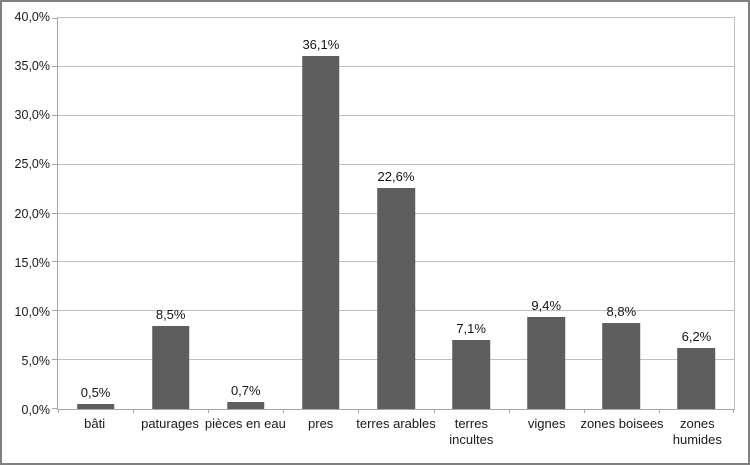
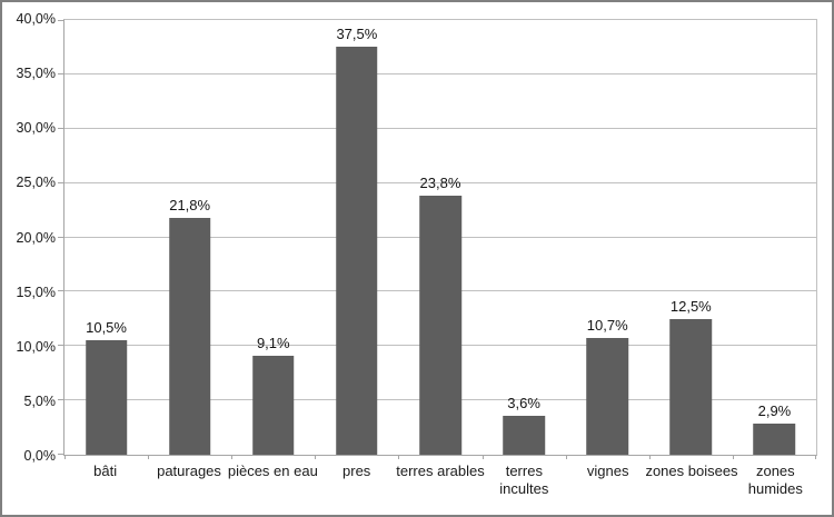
bâti: 0,5% -> 10,5%
paturages: 8,5% -> 21,8%
pièces en eau: 0,7% -> 9,1%
pres: 36,1% -> 37,5%
terres arables: 22,6% -> 23,8%
terres incultes: 7,1% -> 3,6%
vignes: 9,4% -> 10,7%
zones boisees: 8,8% -> 12,5%
zones humides: 6,2% -> 2,9%
